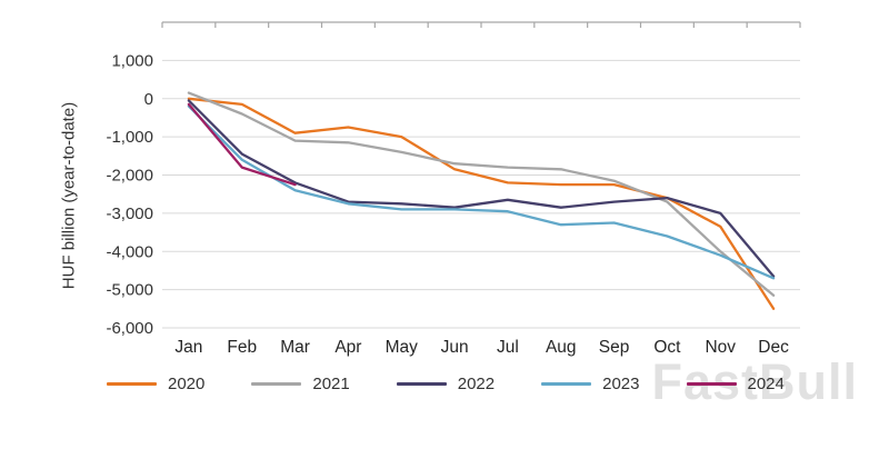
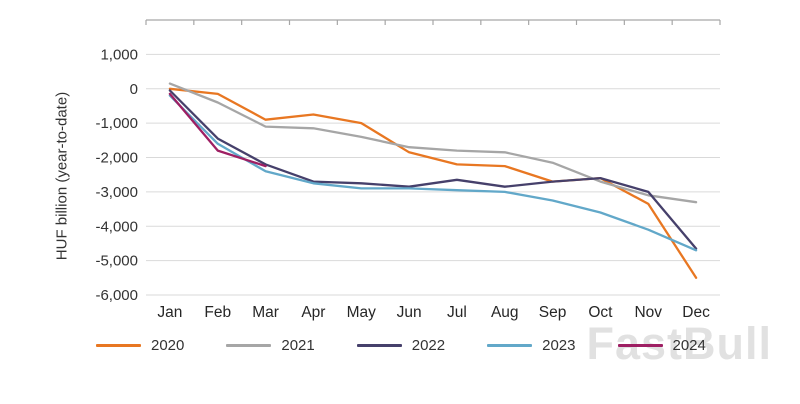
2023/Aug: -3300 -> -3000
2020/Sep: -2200 -> -2700
2021/Nov: -4000 -> -3100
2021/Dec: -5200 -> -3300
